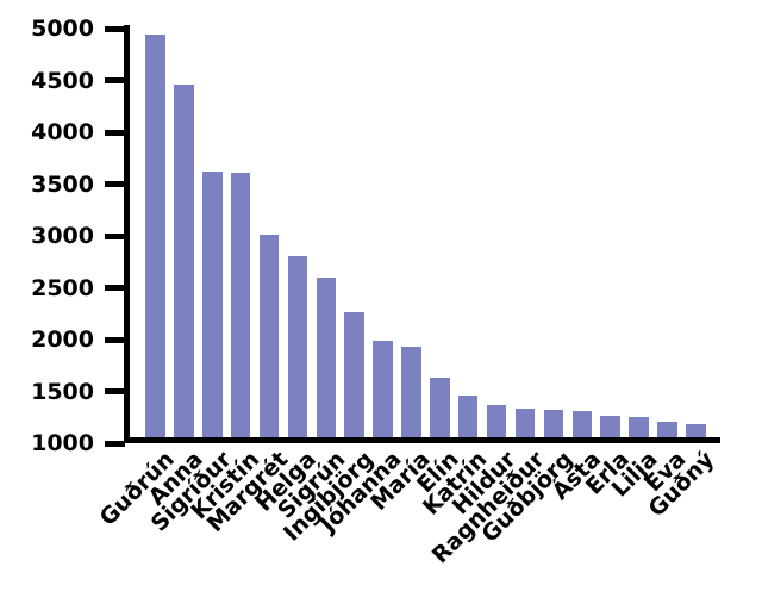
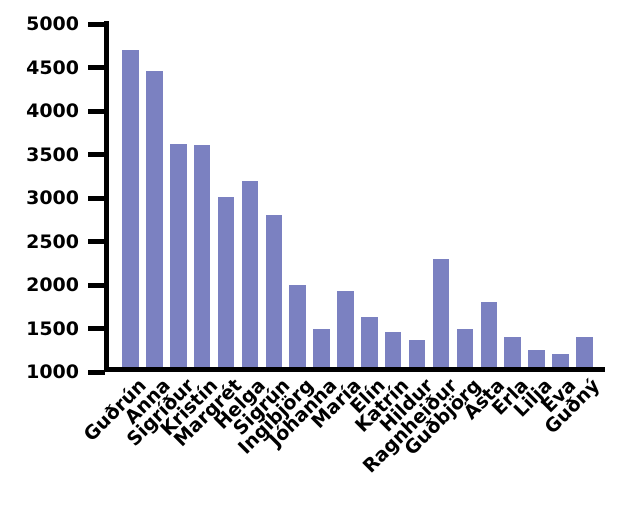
Guðrún: 4900 -> 4700
Helga: 2800 -> 3200
Sigrún: 2600 -> 2800
Ingibjörg: 2300 -> 2000
Jóhanna: 2000 -> 1500
Ragnheiður: 1300 -> 2300
Guðbjörg: 1300 -> 1500
Ásta: 1300 -> 1800
Erla: 1300 -> 1400
Guðný: 1200 -> 1400
